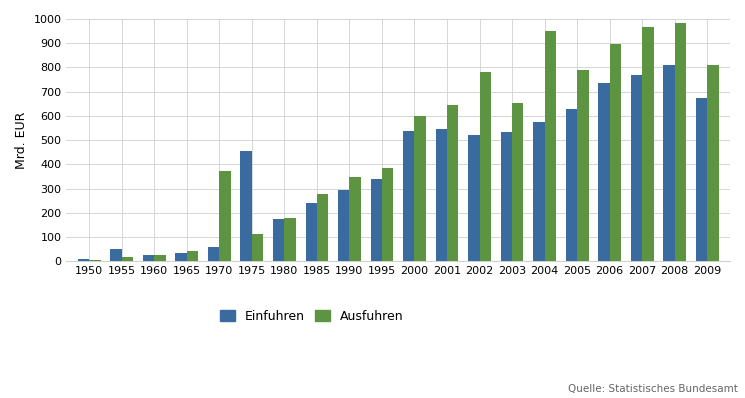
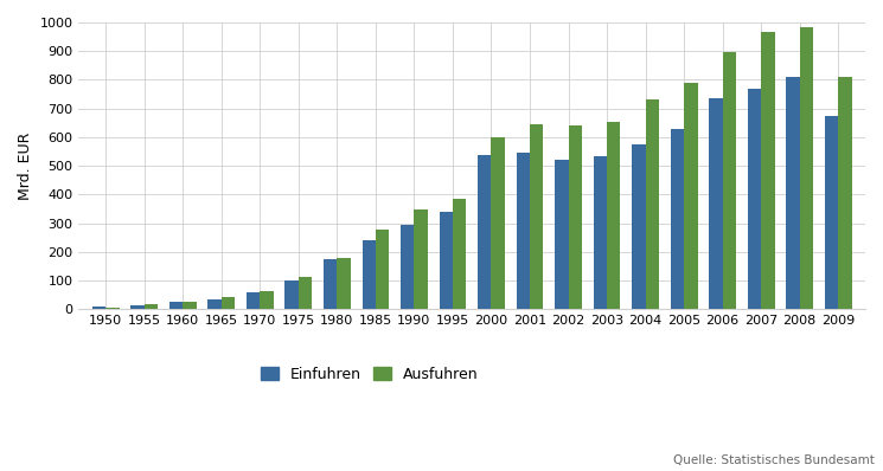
Einfuhren/1955: 50 -> 15
Ausfuhren/1970: 375 -> 65
Einfuhren/1975: 455 -> 100
Ausfuhren/2002: 780 -> 640
Ausfuhren/2004: 950 -> 730
